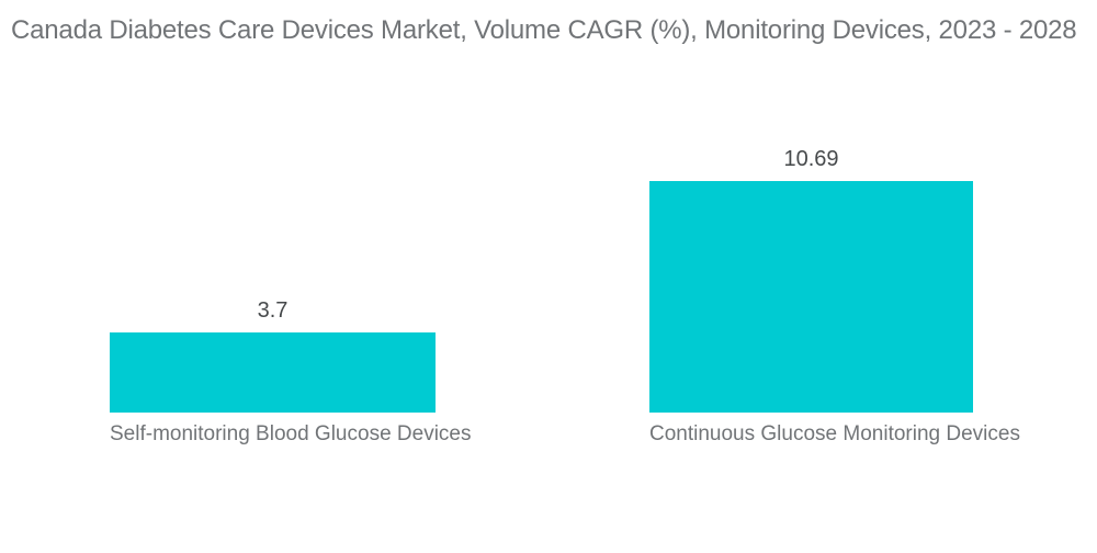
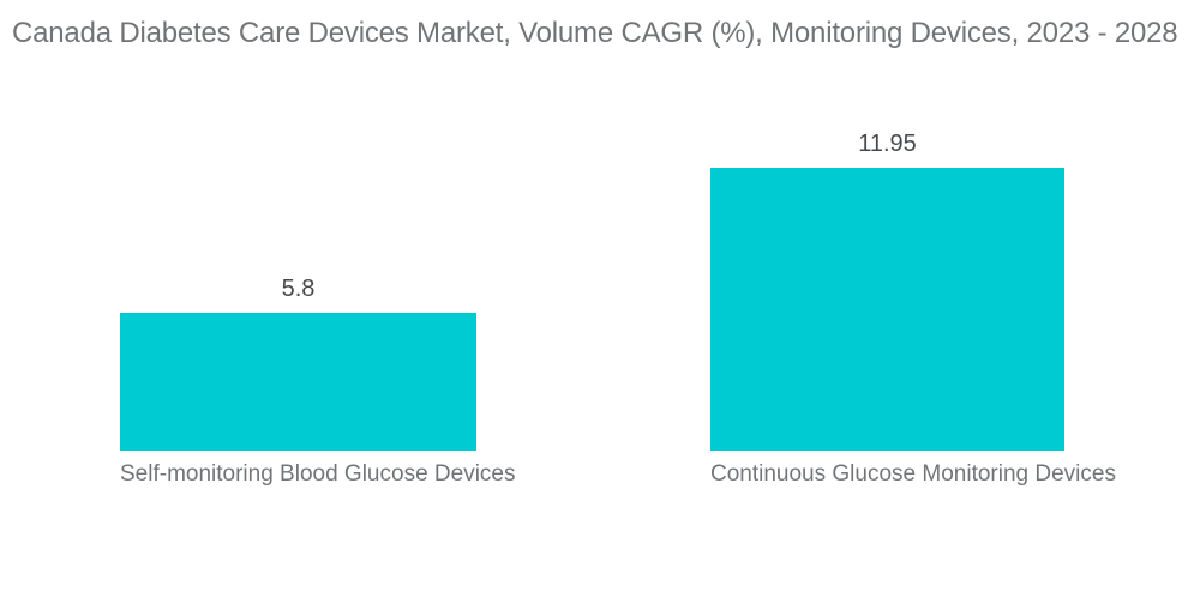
Self-monitoring Blood Glucose Devices: 3.7 -> 5.8
Continuous Glucose Monitoring Devices: 10.69 -> 11.95
